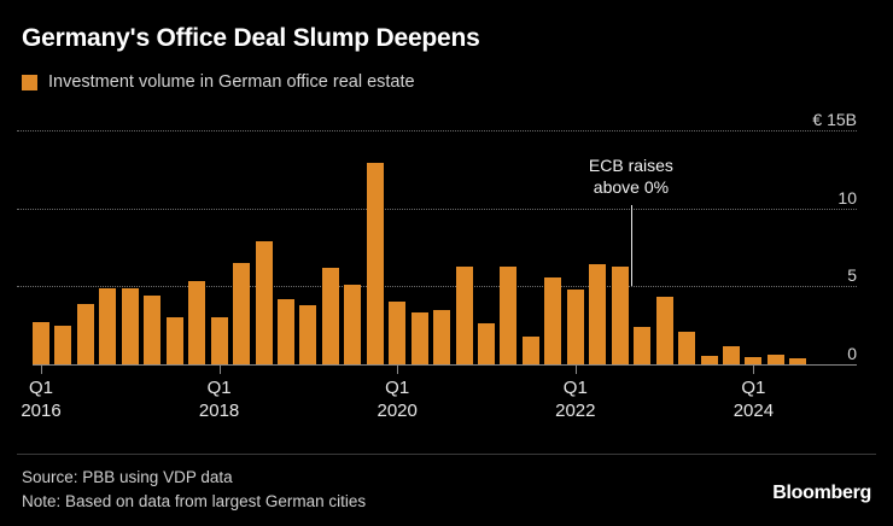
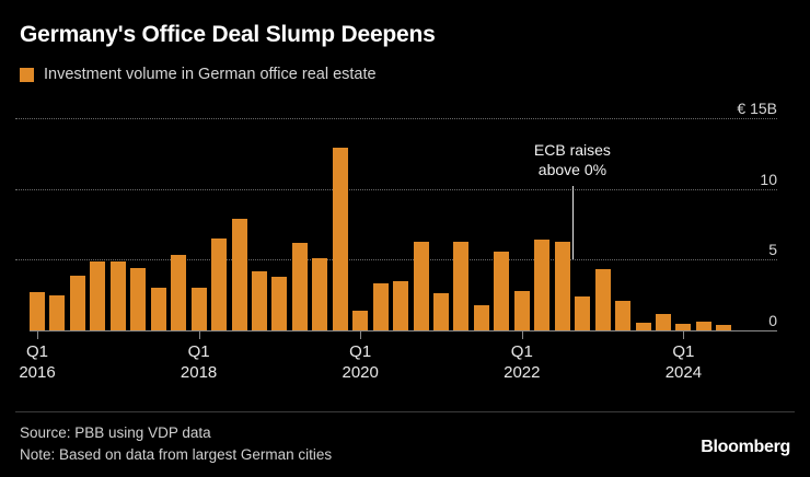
Q1 2020: 4.0 -> 1.4
Q1 2022: 4.8 -> 2.8
